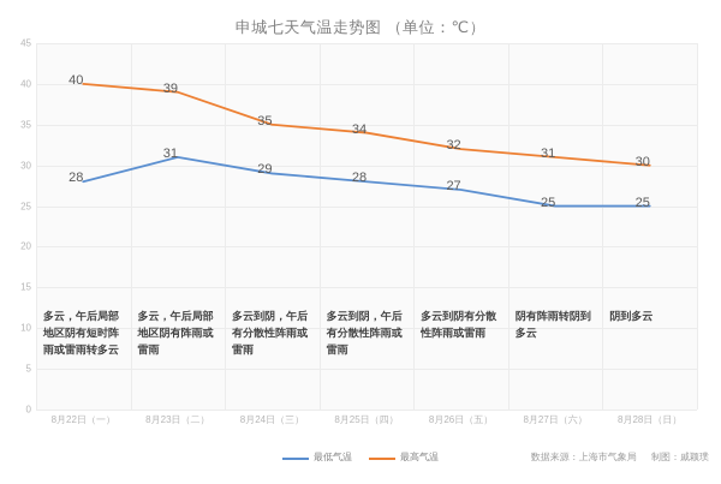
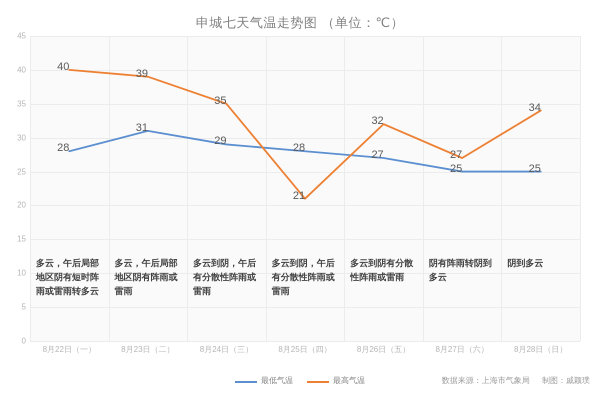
最高气温/8月25日（四）: 34 -> 21
最高气温/8月27日（六）: 31 -> 27
最高气温/8月28日（日）: 30 -> 34
